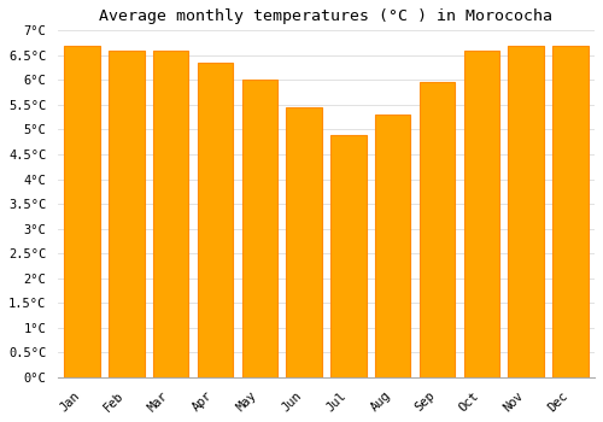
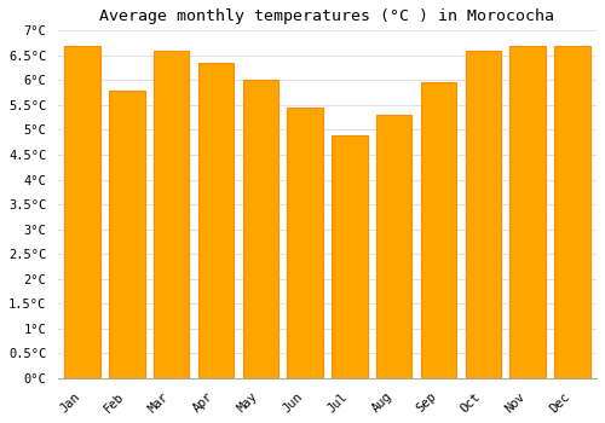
Feb: 6.60°C -> 5.80°C
